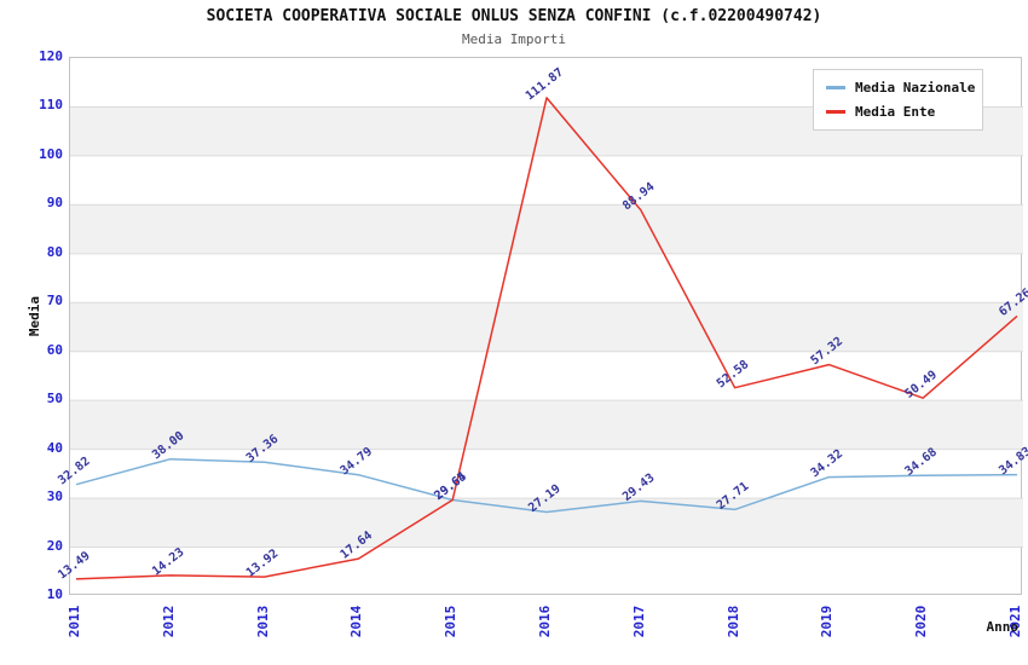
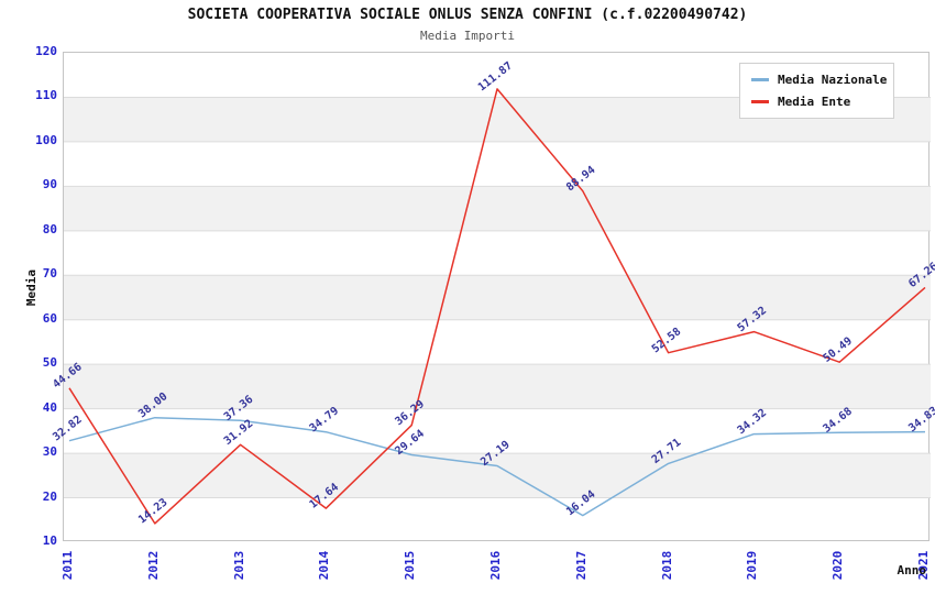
Media Ente/2011: 13.49 -> 44.66
Media Ente/2013: 13.92 -> 31.92
Media Ente/2015: 29.65 -> 36.29
Media Nazionale/2017: 29.43 -> 16.04
